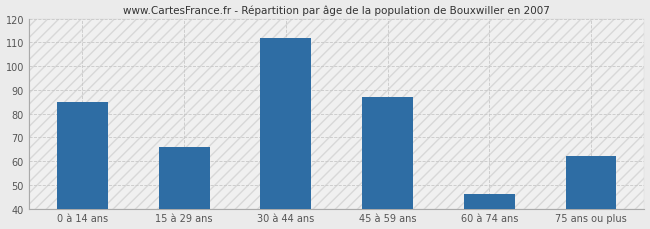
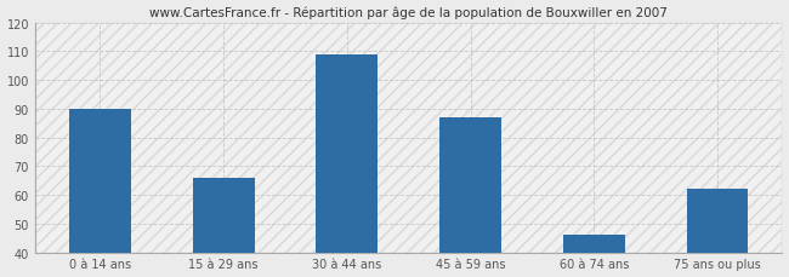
0 à 14 ans: 85 -> 90
30 à 44 ans: 112 -> 109
